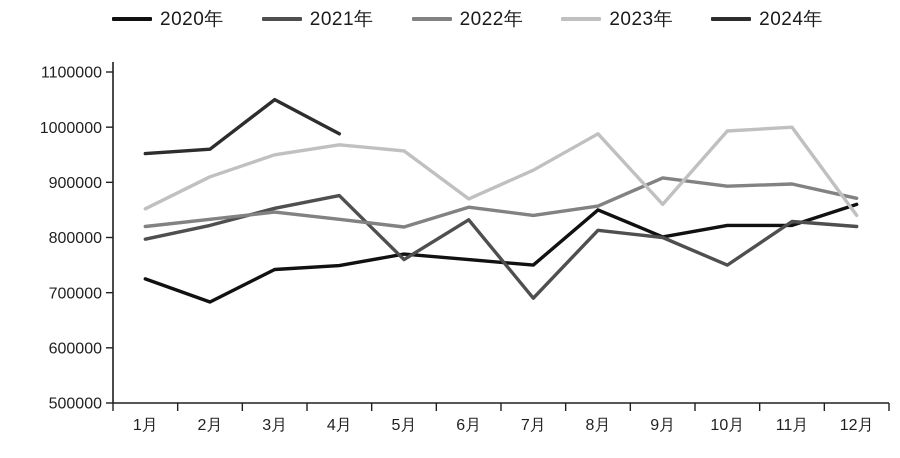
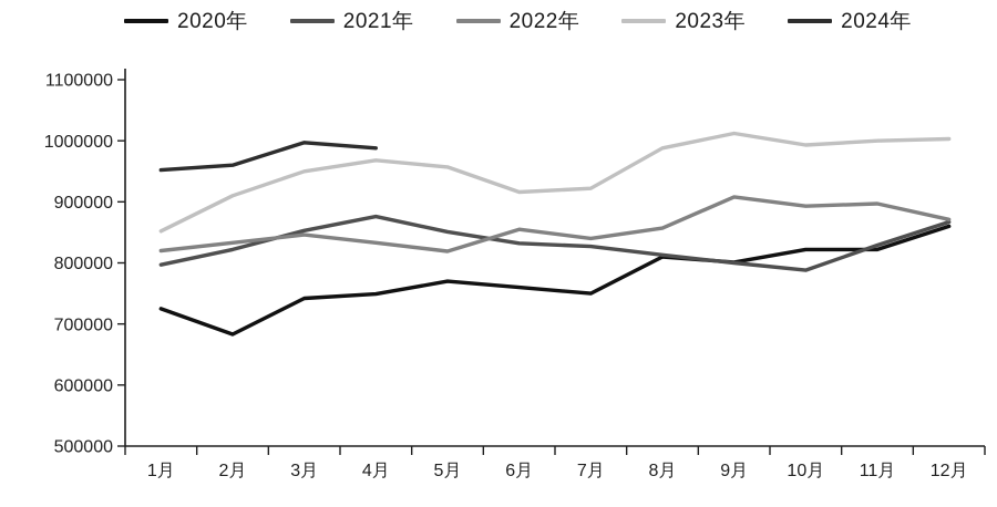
2024年/3月: 1050000 -> 1000000
2021年/5月: 760000 -> 850000
2023年/6月: 870000 -> 920000
2021年/7月: 690000 -> 830000
2020年/8月: 850000 -> 810000
2023年/9月: 860000 -> 1010000
2021年/10月: 750000 -> 790000
2021年/12月: 820000 -> 870000
2023年/12月: 840000 -> 1000000
